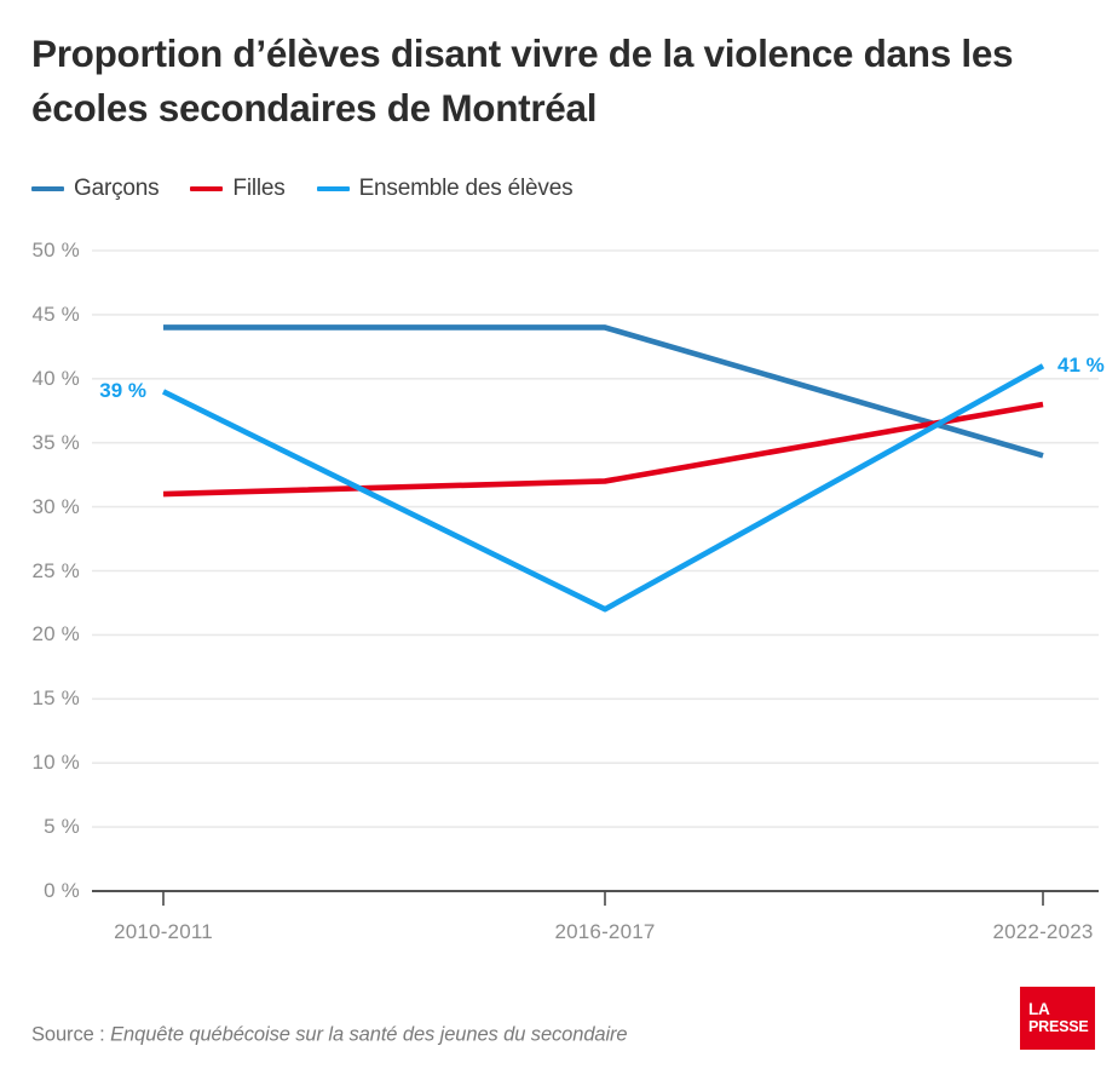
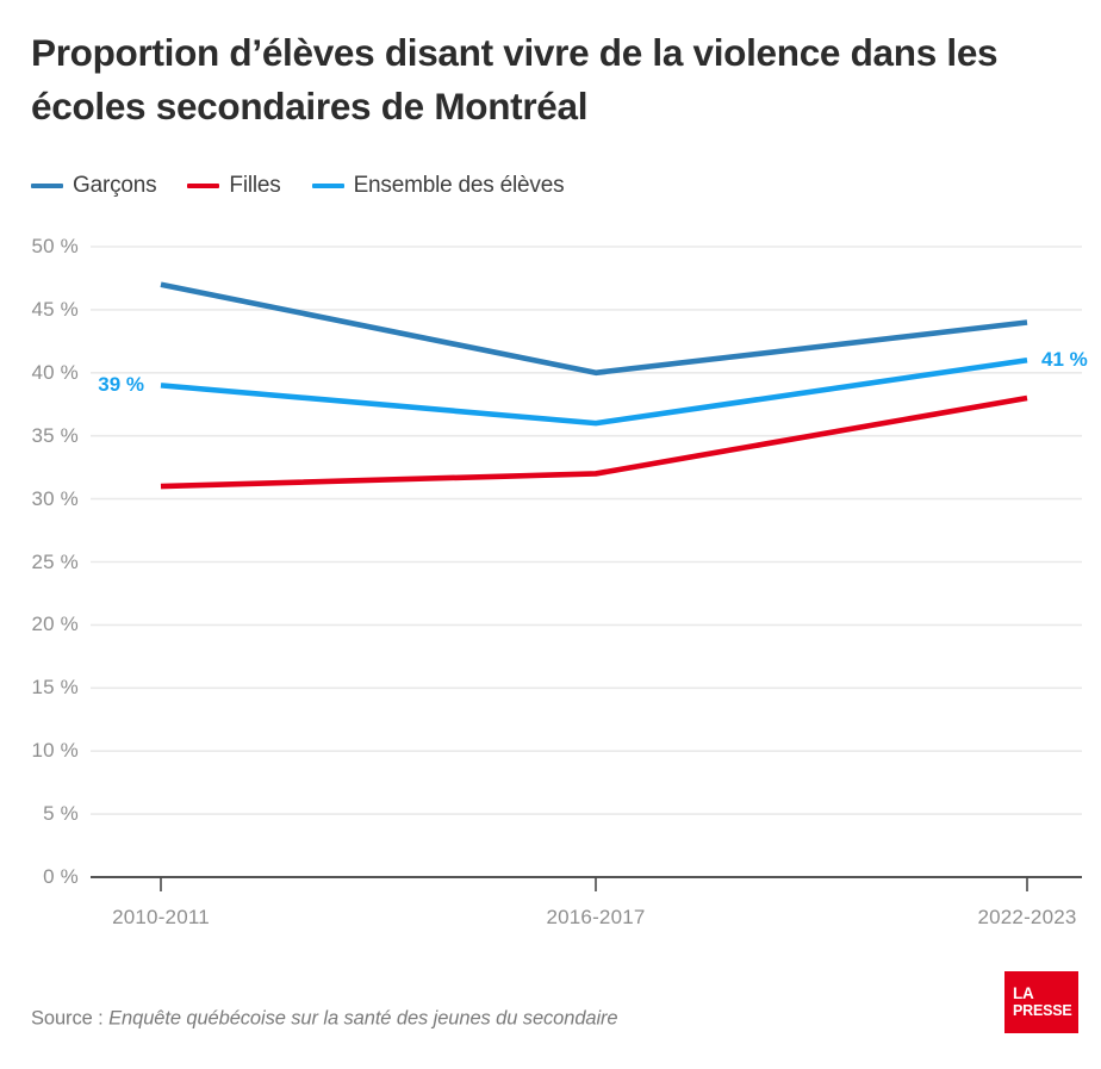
Garçons/2010-2011: 44% -> 47%
Garçons/2016-2017: 44% -> 40%
Ensemble des élèves/2016-2017: 22% -> 36%
Garçons/2022-2023: 34% -> 44%
